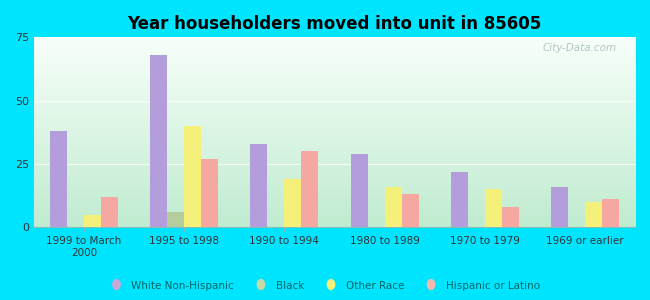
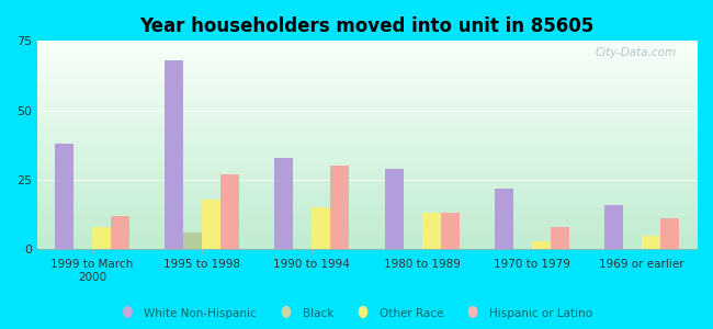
Other Race/1999 to March 2000: 5 -> 8
Other Race/1995 to 1998: 40 -> 18
Other Race/1990 to 1994: 19 -> 15
Other Race/1980 to 1989: 16 -> 13
Other Race/1970 to 1979: 15 -> 3
Other Race/1969 or earlier: 10 -> 5
